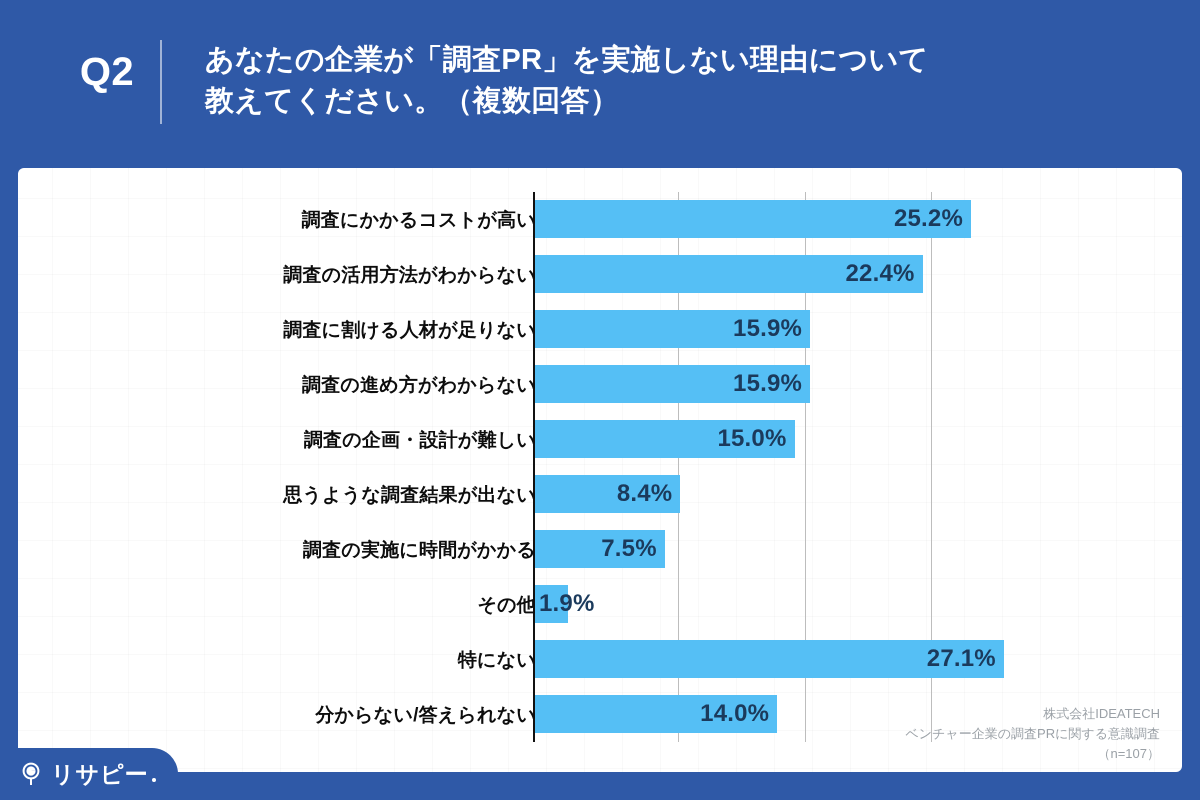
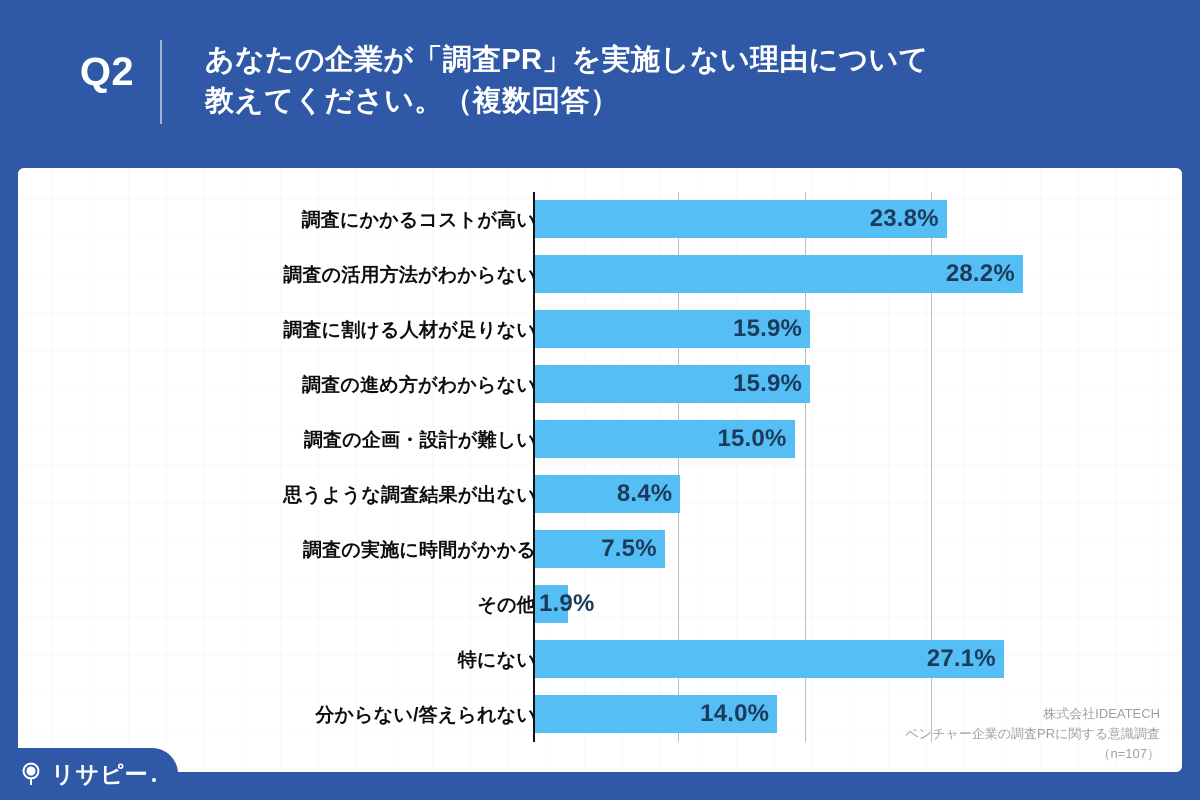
調査にかかるコストが高い: 25.2% -> 23.8%
調査の活用方法がわからない: 22.4% -> 28.2%
